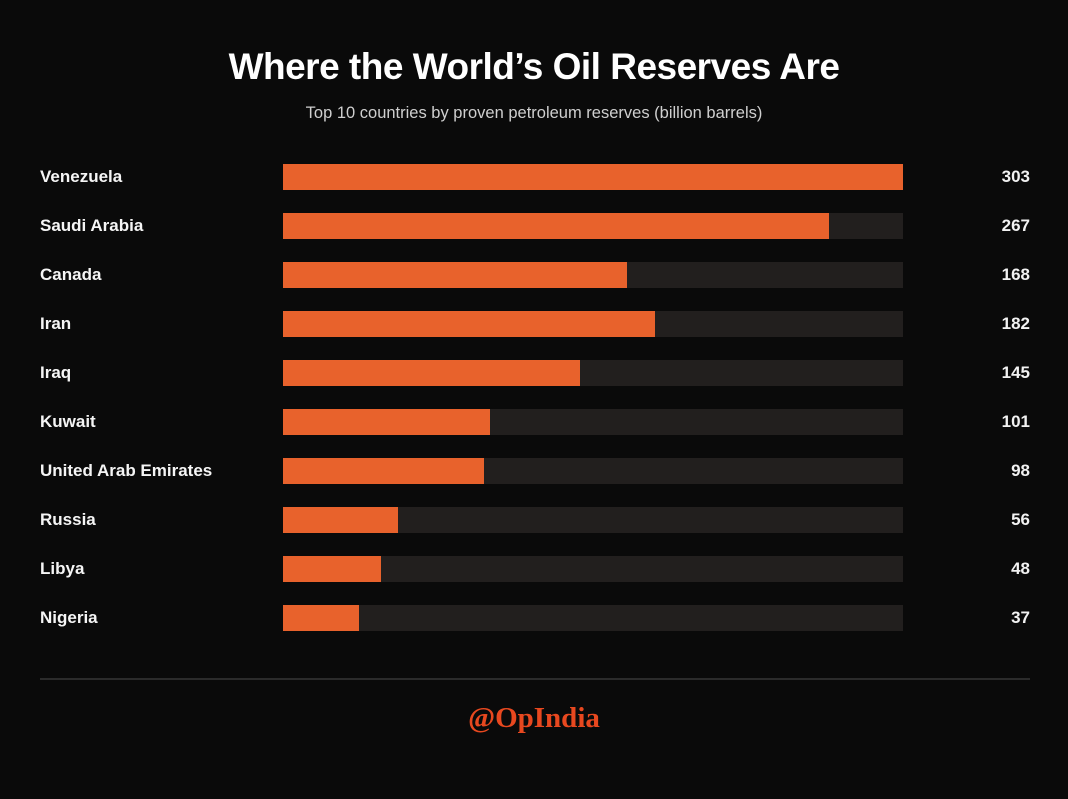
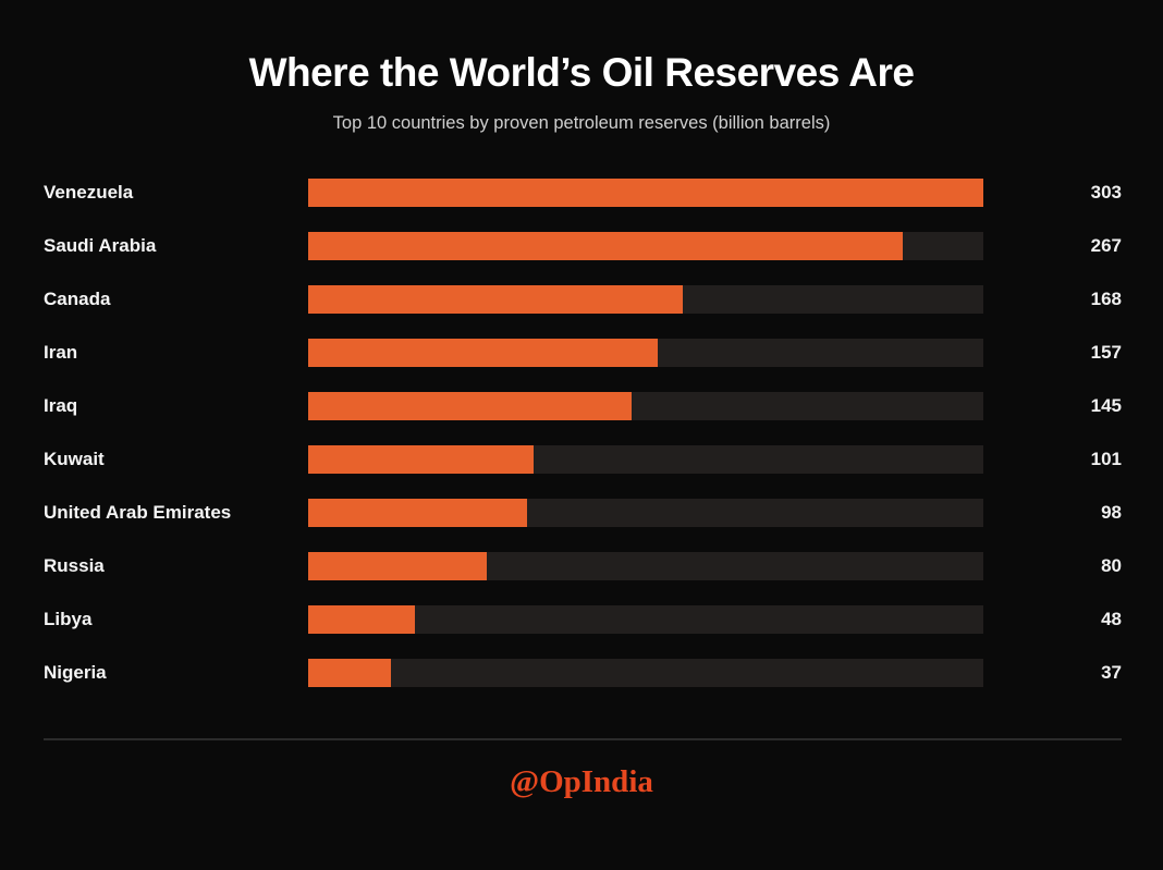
Iran: 182 -> 157
Russia: 56 -> 80
